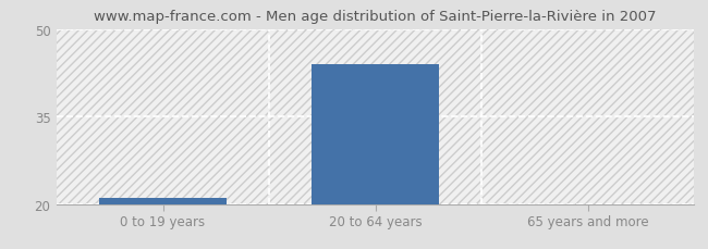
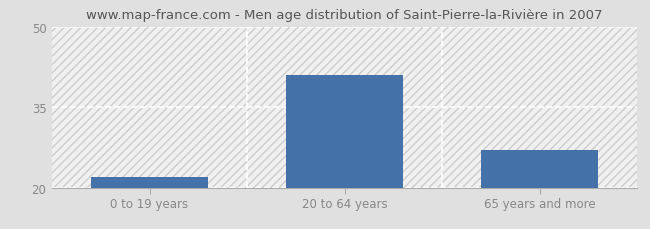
0 to 19 years: 21 -> 22
20 to 64 years: 44 -> 41
65 years and more: 20 -> 27
